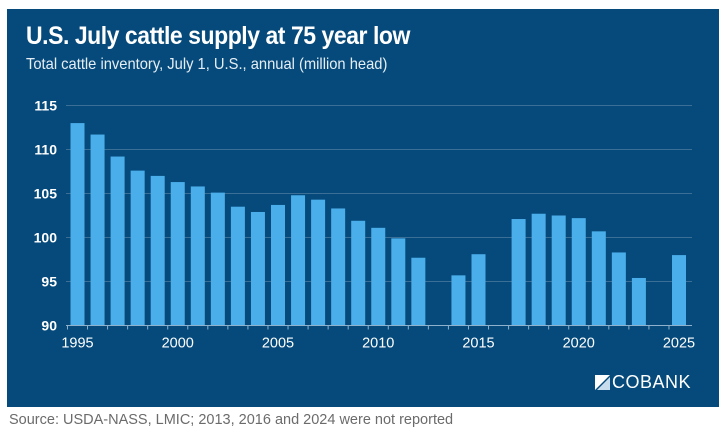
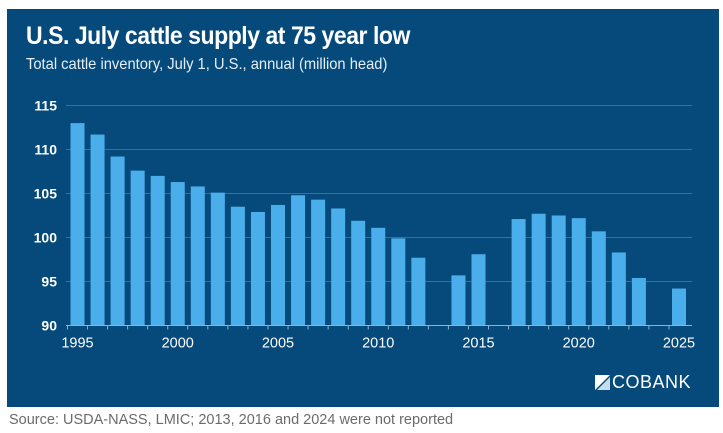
2025: 98 -> 94
